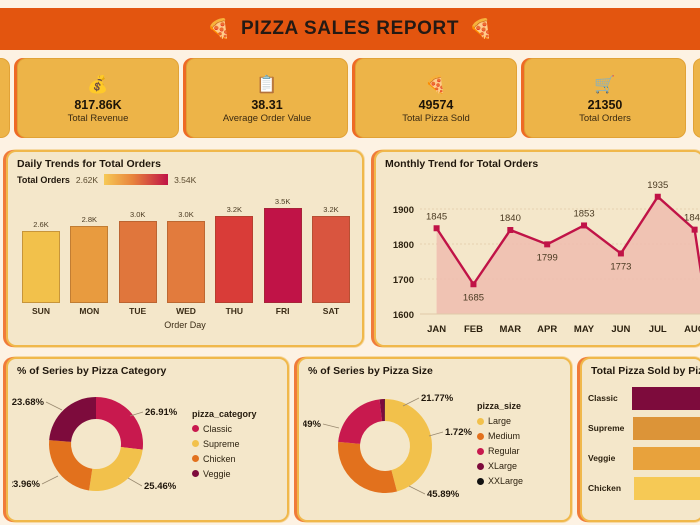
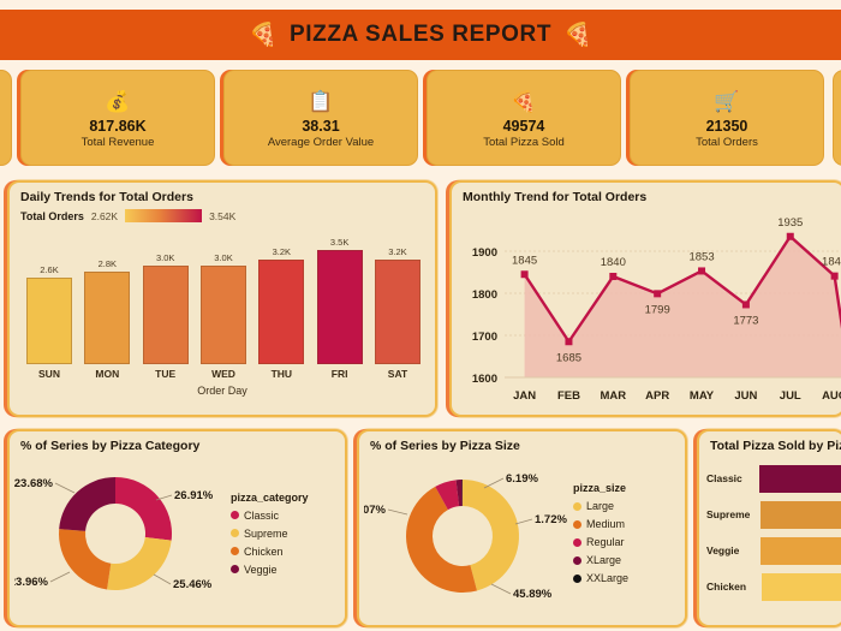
% of Series by Pizza Size/Medium: 30.49% -> 46.07%
% of Series by Pizza Size/Regular: 21.77% -> 6.19%
